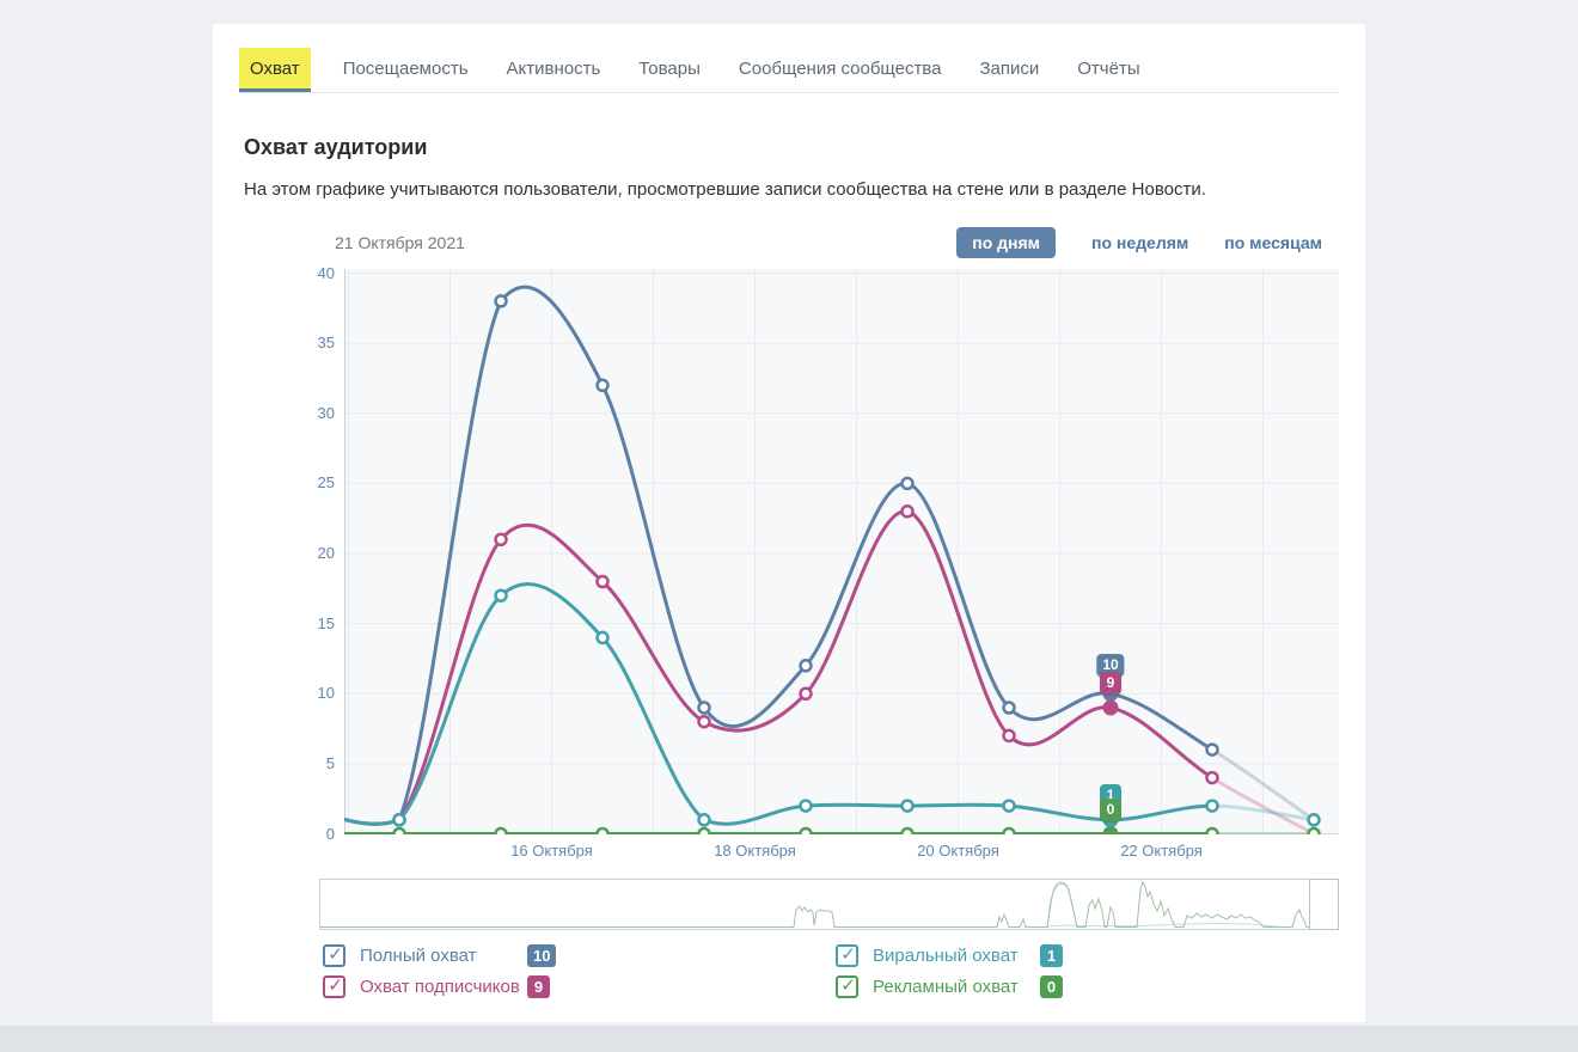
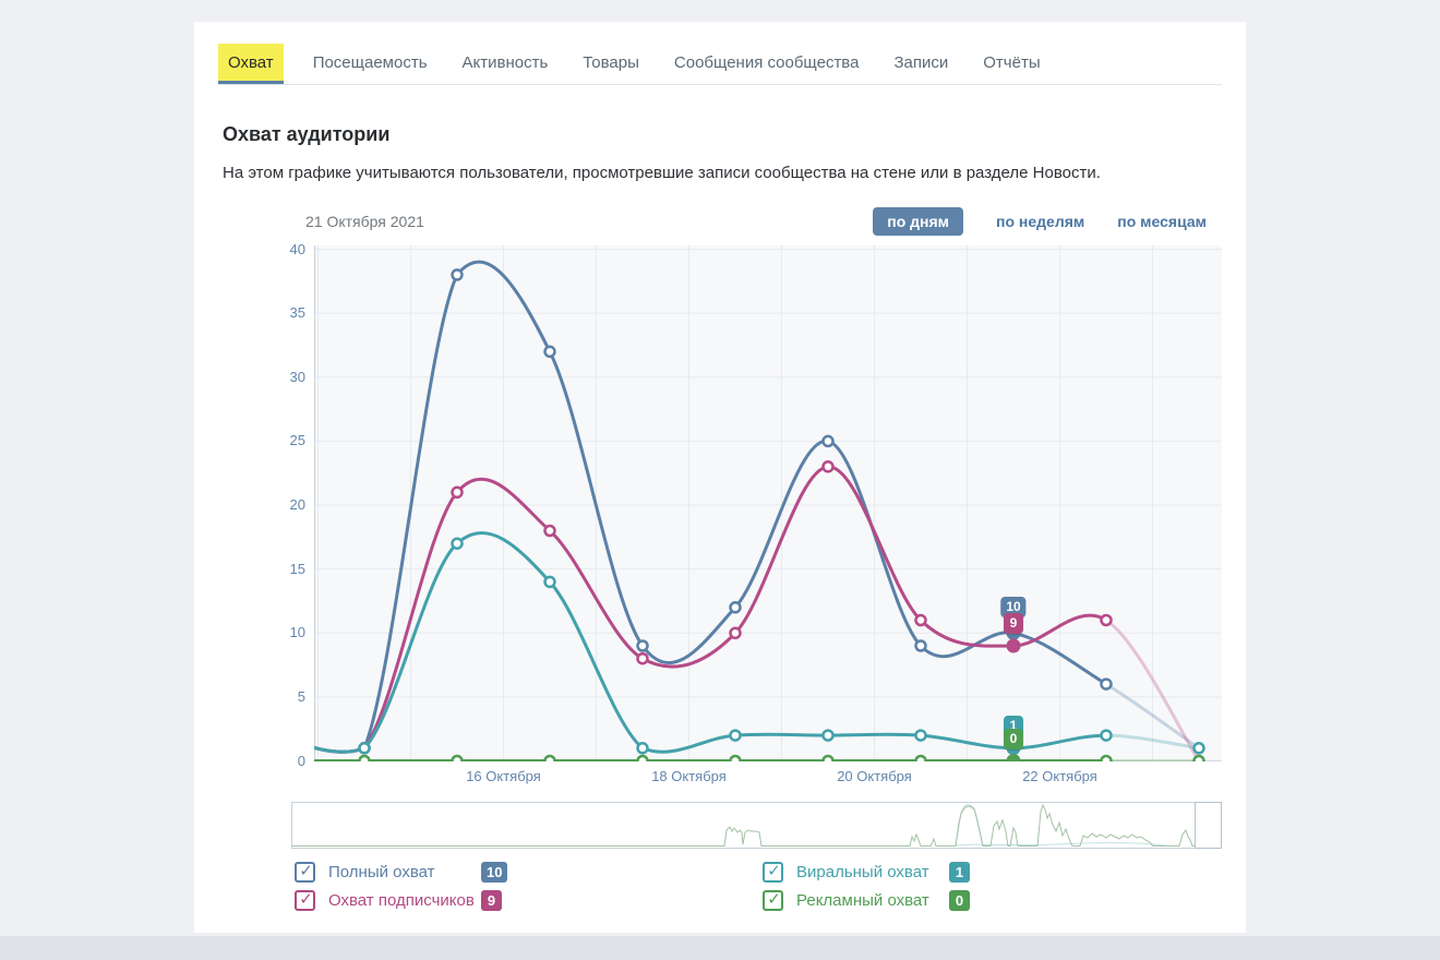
Охват подписчиков/20 Октября: 7 -> 11
Охват подписчиков/22 Октября: 4 -> 11
